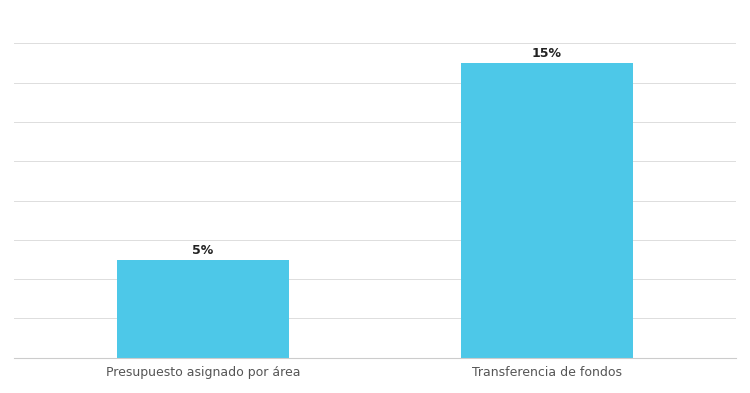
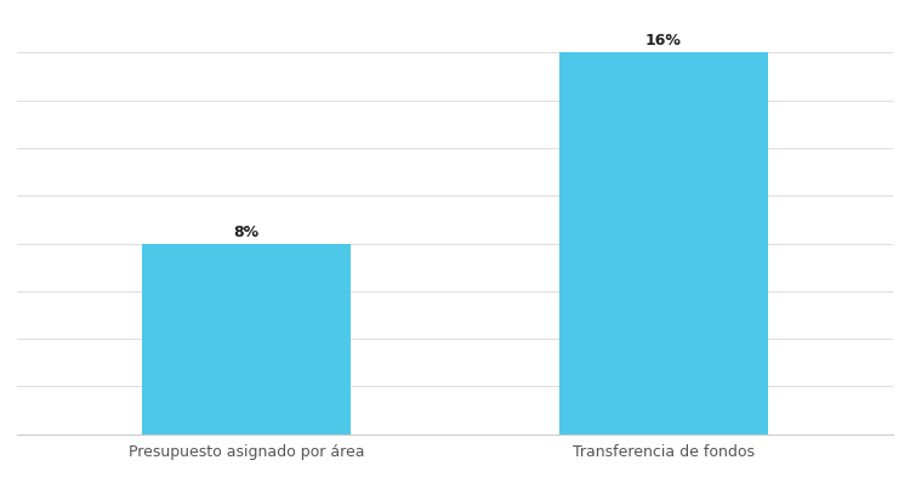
Presupuesto asignado por área: 5% -> 8%
Transferencia de fondos: 15% -> 16%
